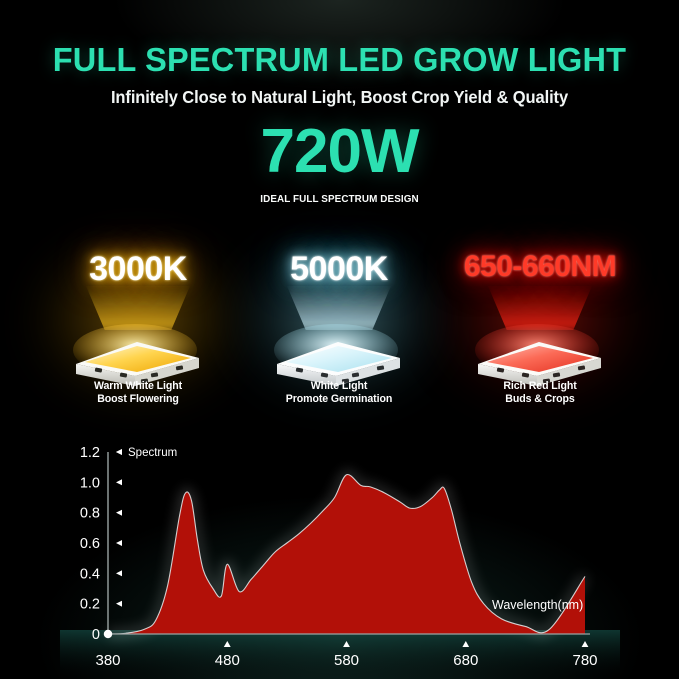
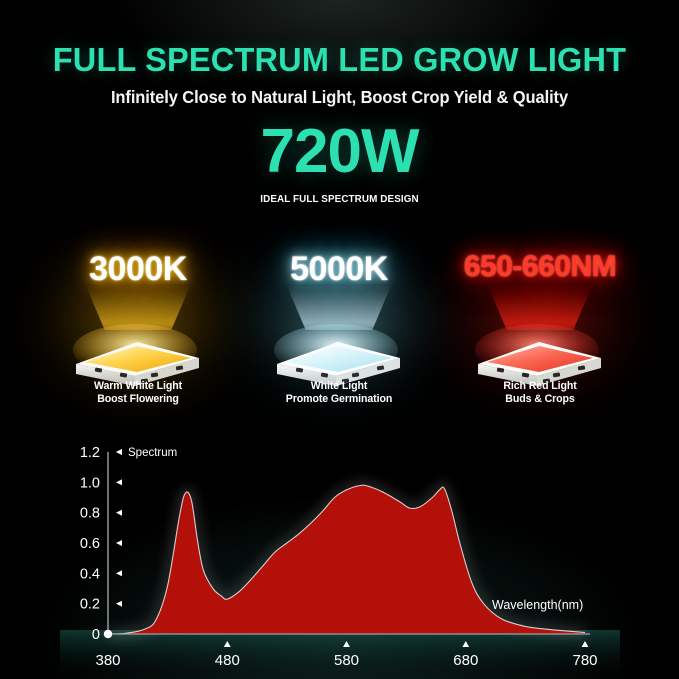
480: 0.46 -> 0.23
580: 1.05 -> 0.95
780: 0.38 -> 0.01
